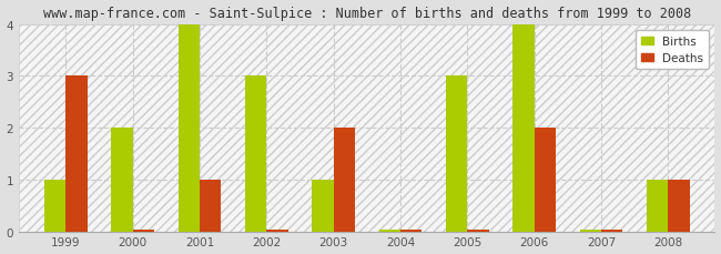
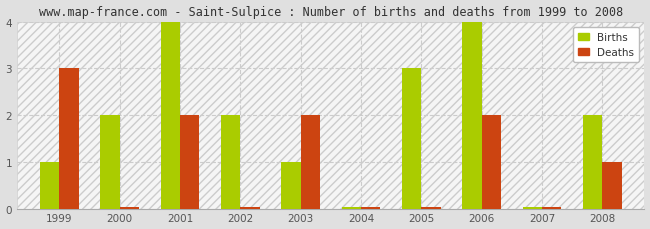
Deaths/2001: 1 -> 2
Births/2002: 3 -> 2
Births/2008: 1 -> 2
